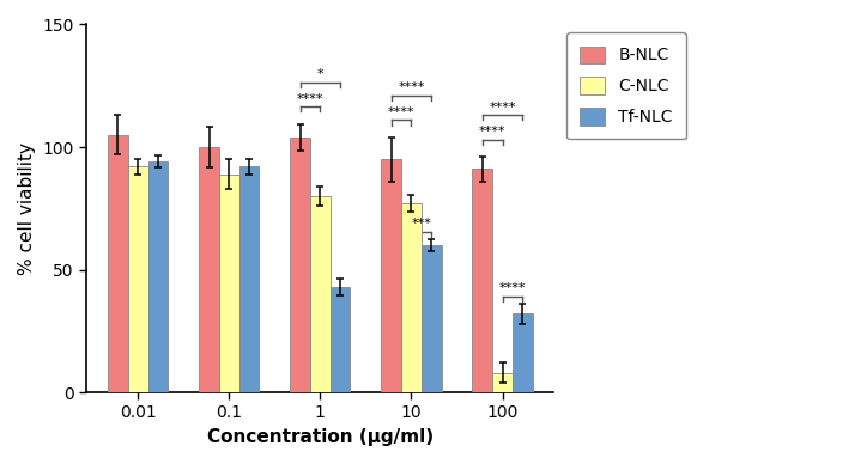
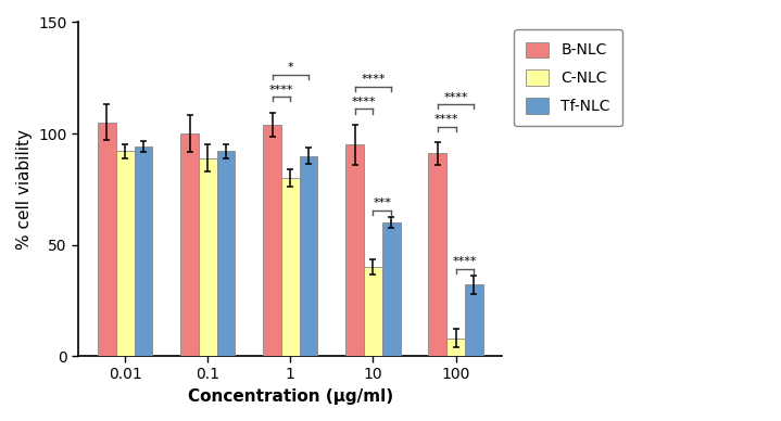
Tf-NLC/1: 43 -> 90
C-NLC/10: 77 -> 40
